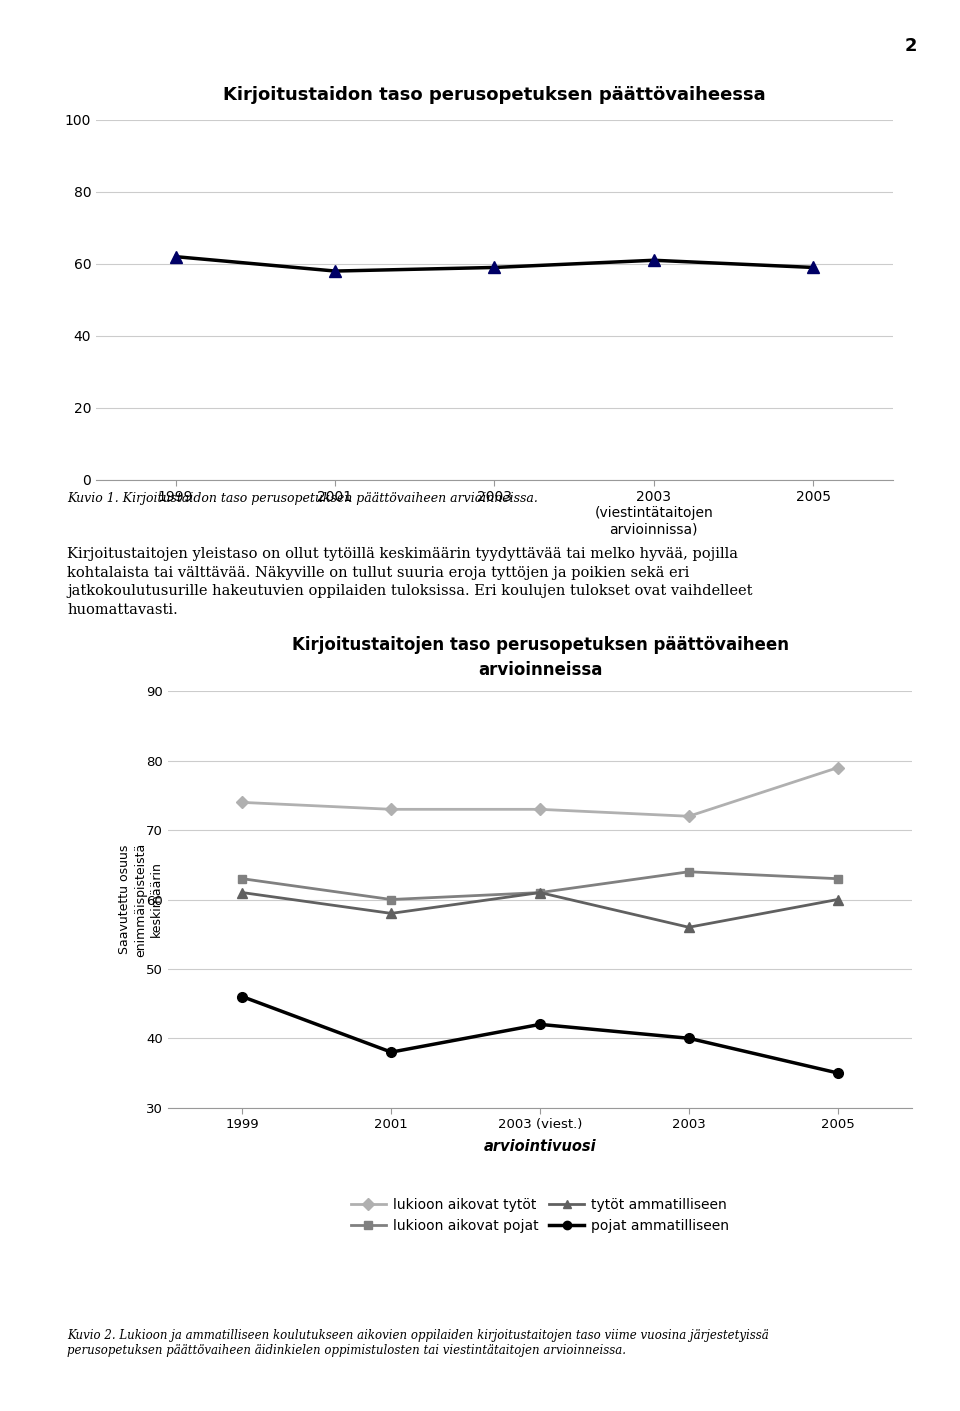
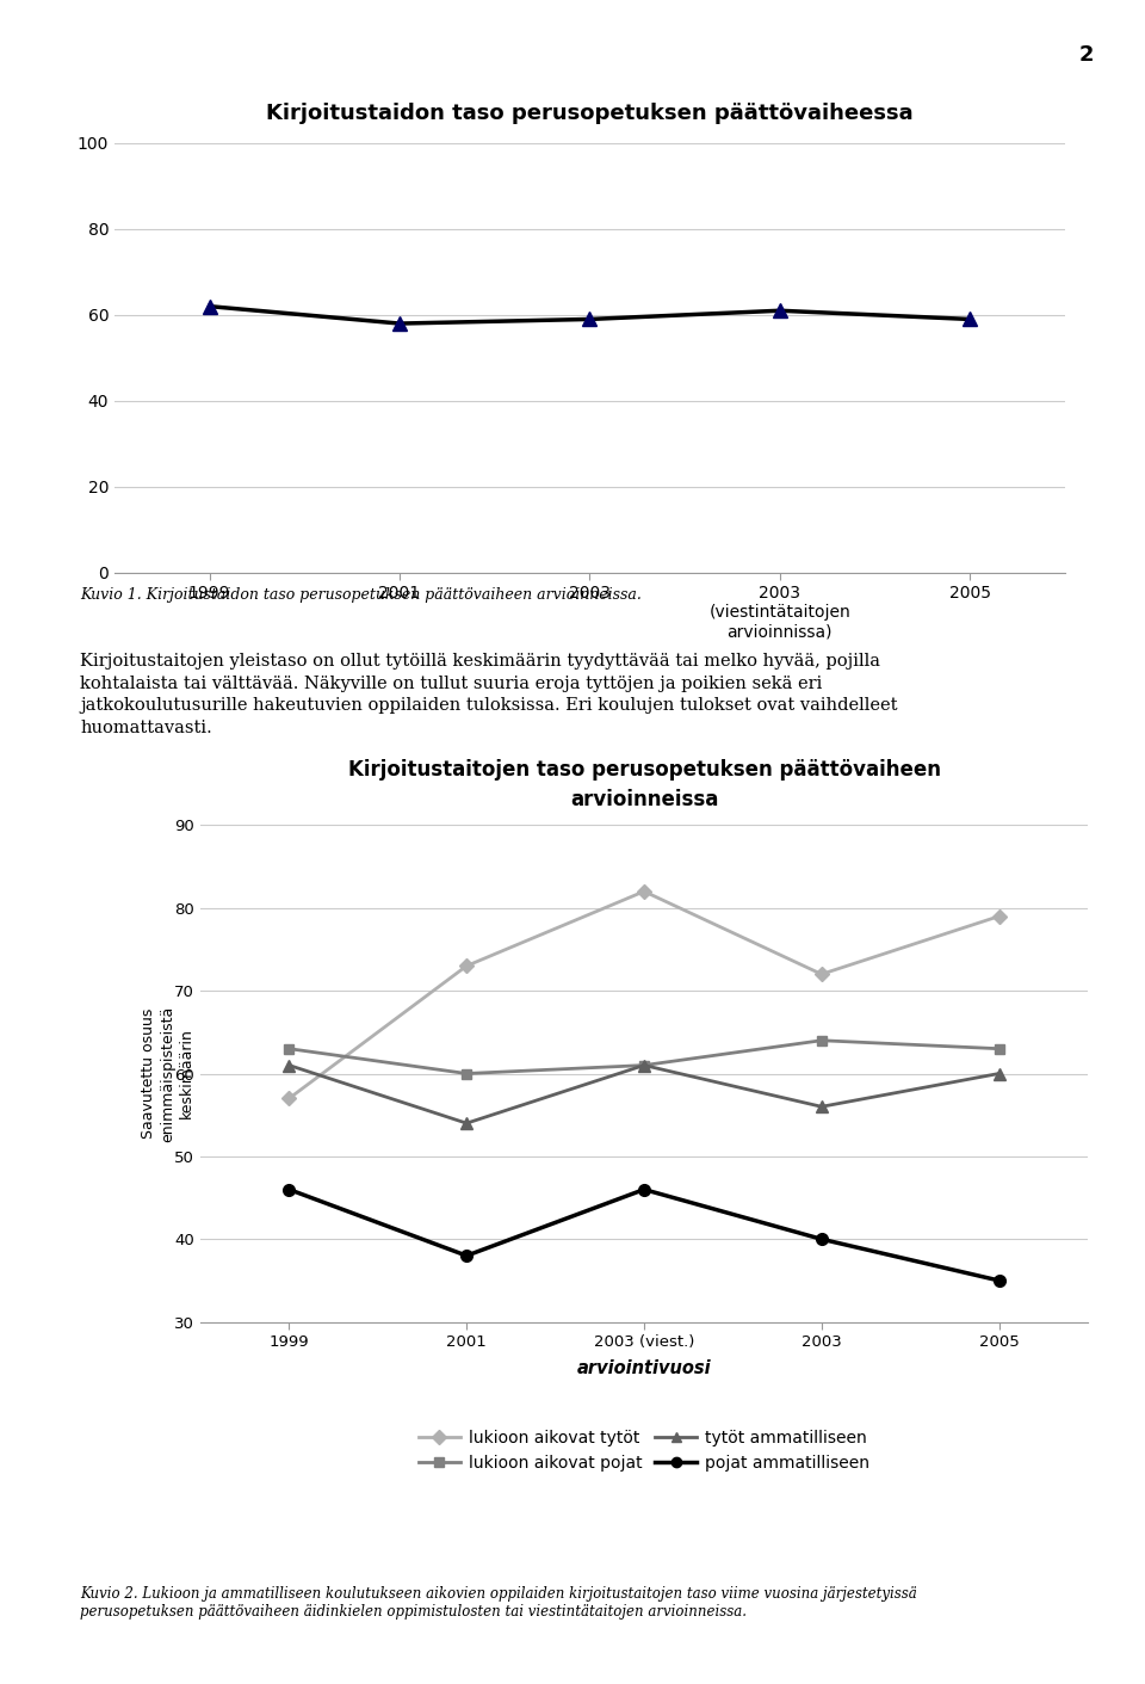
lukioon aikovat tytöt/1999: 74 -> 57
tytöt ammatilliseen/2001: 58 -> 54
lukioon aikovat tytöt/2003 (viest.): 73 -> 82
pojat ammatilliseen/2003 (viest.): 42 -> 46
